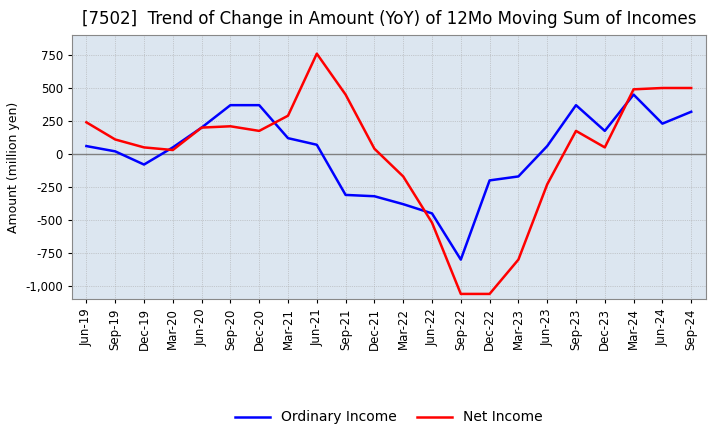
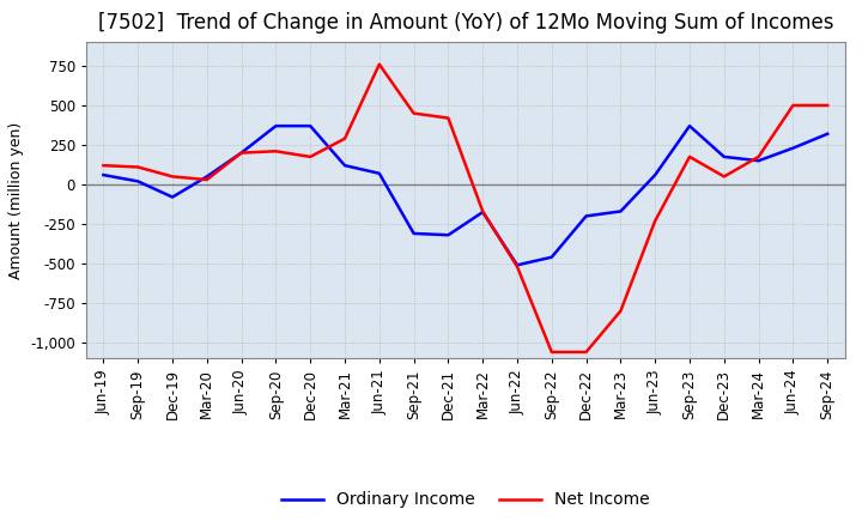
Net Income/Jun-19: 240 -> 120
Net Income/Dec-21: 40 -> 420
Ordinary Income/Mar-22: -380 -> -180
Ordinary Income/Jun-22: -450 -> -510
Ordinary Income/Sep-22: -800 -> -460
Ordinary Income/Mar-24: 450 -> 150
Net Income/Mar-24: 490 -> 180
